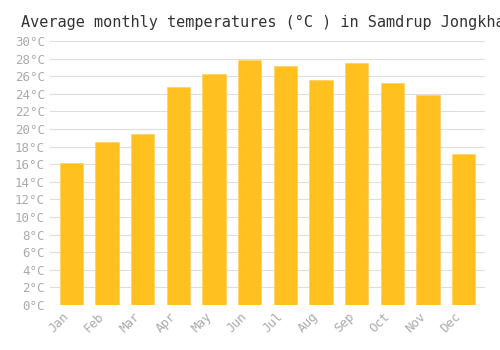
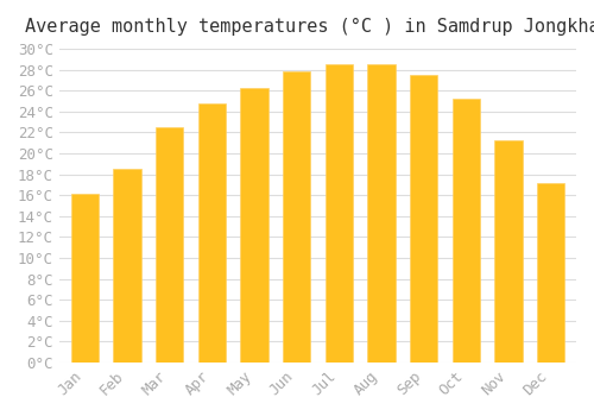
Mar: 19.4°C -> 22.5°C
Jul: 27.2°C -> 28.5°C
Aug: 25.6°C -> 28.5°C
Nov: 23.8°C -> 21.3°C
